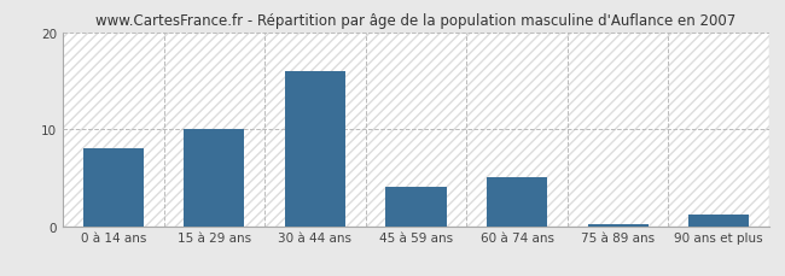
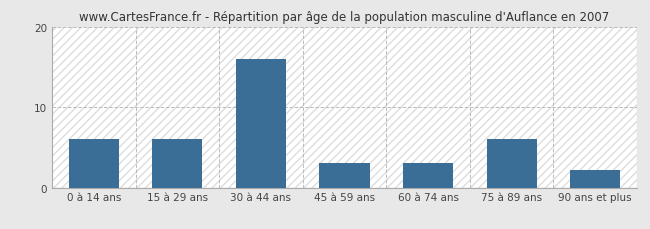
0 à 14 ans: 8.0 -> 6.0
15 à 29 ans: 10.0 -> 6.0
45 à 59 ans: 4.0 -> 3.0
60 à 74 ans: 5.0 -> 3.0
75 à 89 ans: 0.2 -> 6.0
90 ans et plus: 1.2 -> 2.2
